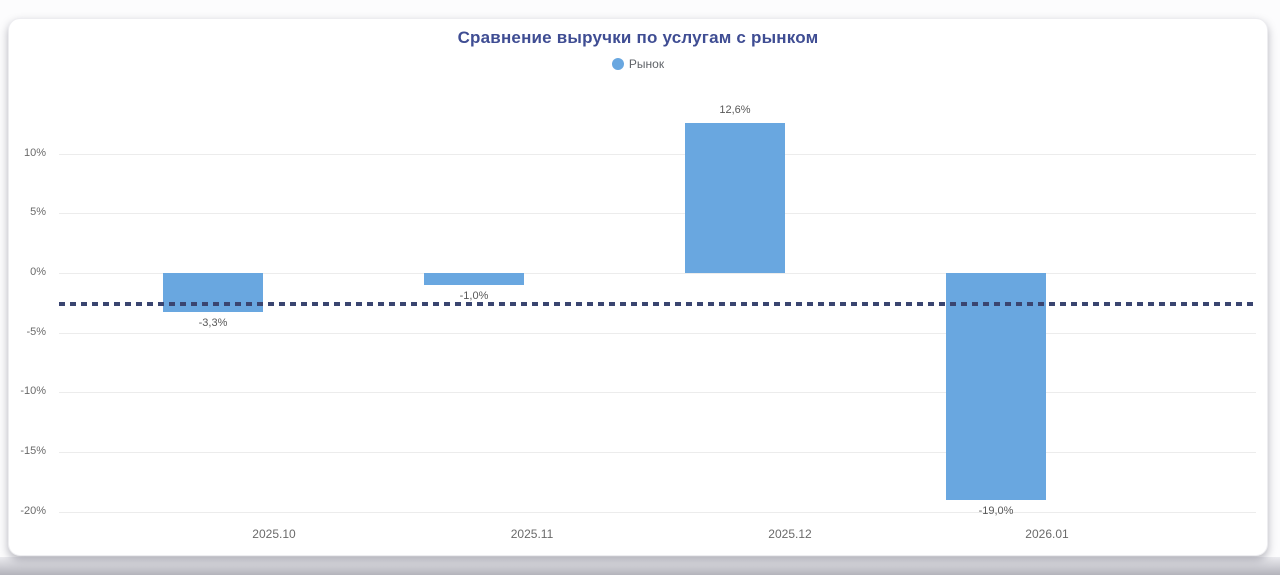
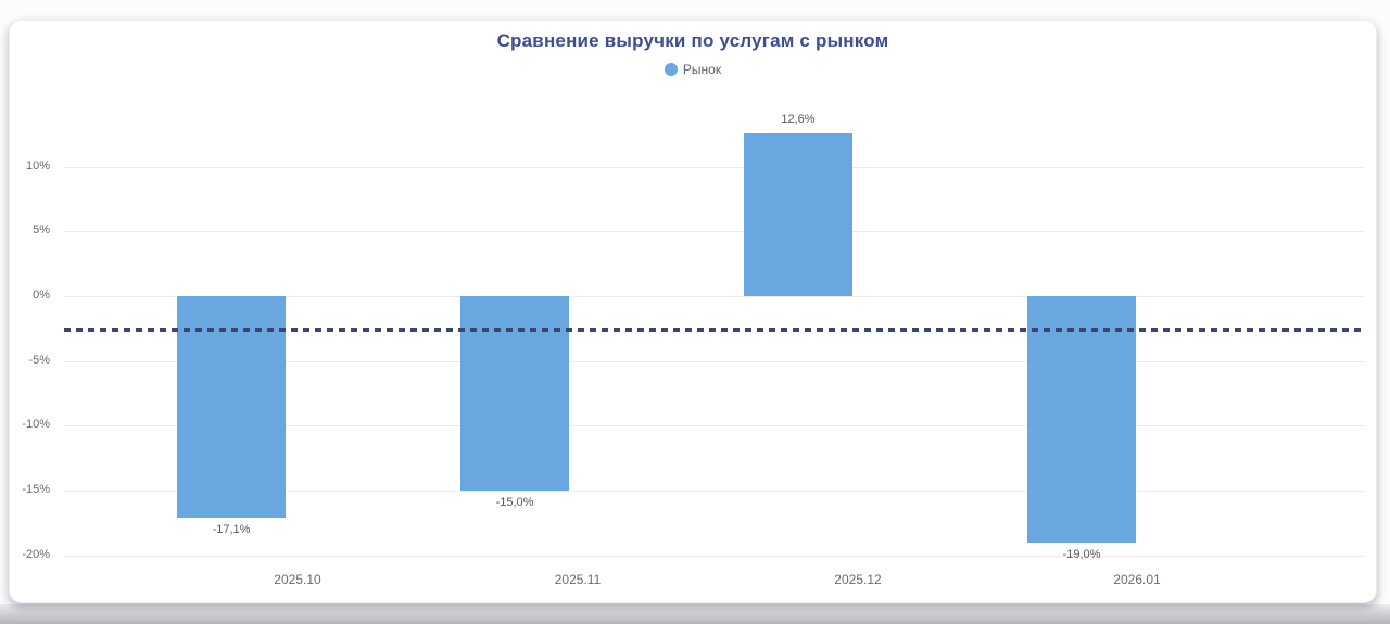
2025.10: -3,3% -> -17,1%
2025.11: -1,0% -> -15,0%
